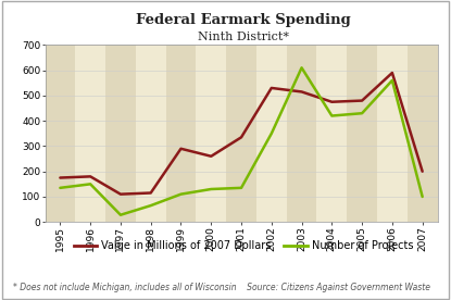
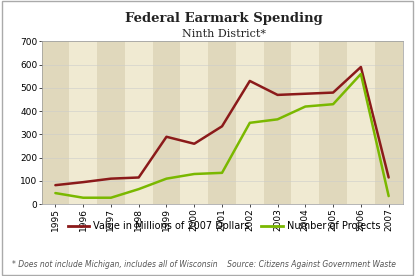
Value in Millions of 2007 Dollars/1995: 175 -> 82
Number of Projects/1995: 135 -> 48
Value in Millions of 2007 Dollars/1996: 180 -> 95
Number of Projects/1996: 150 -> 28
Value in Millions of 2007 Dollars/2003: 515 -> 470
Number of Projects/2003: 610 -> 365
Value in Millions of 2007 Dollars/2007: 200 -> 115
Number of Projects/2007: 100 -> 35
